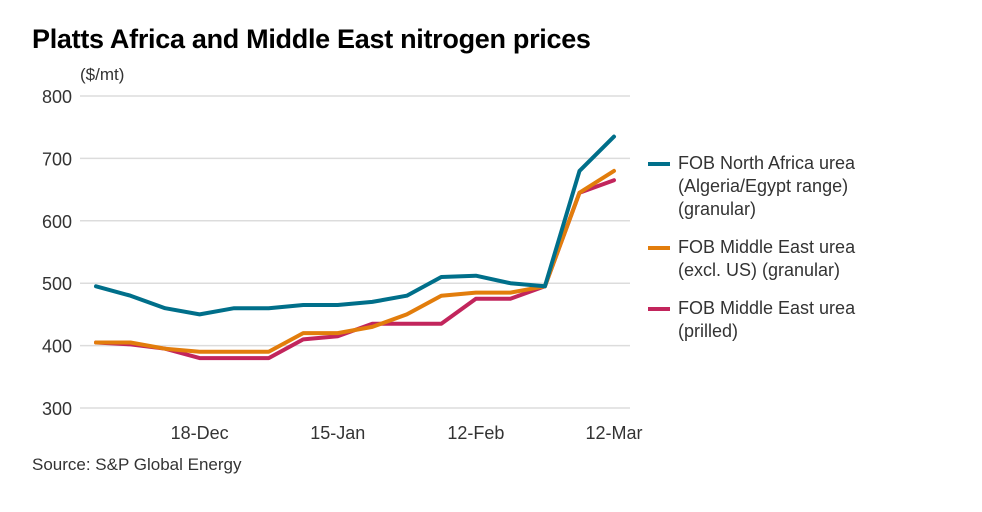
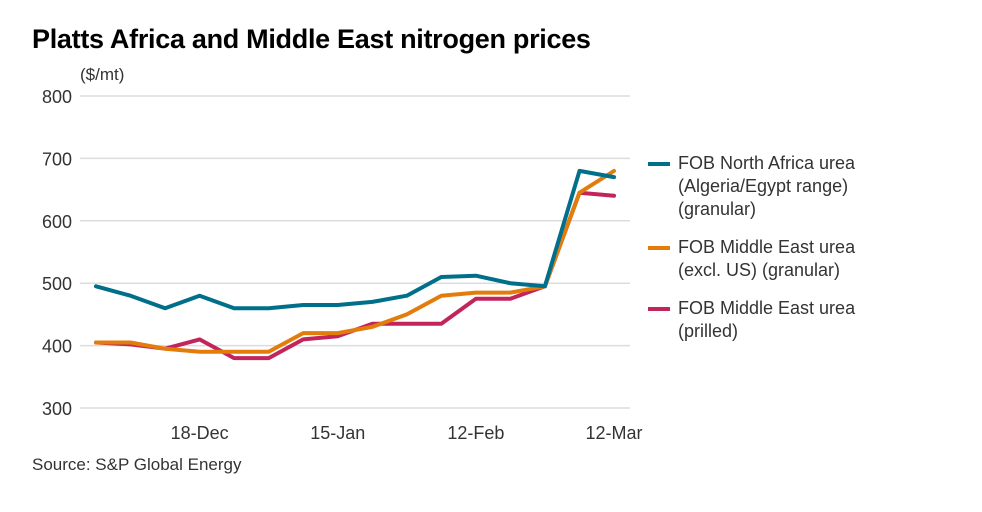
FOB North Africa urea (Algeria/Egypt range) (granular)/18-Dec: 450 -> 480
FOB Middle East urea (prilled)/18-Dec: 380 -> 410
FOB North Africa urea (Algeria/Egypt range) (granular)/12-Mar: 740 -> 670
FOB Middle East urea (prilled)/12-Mar: 660 -> 640
